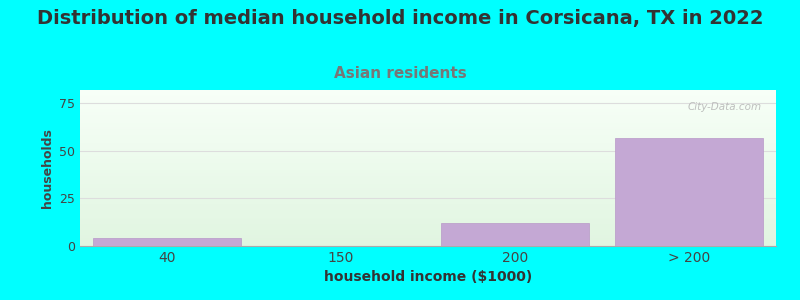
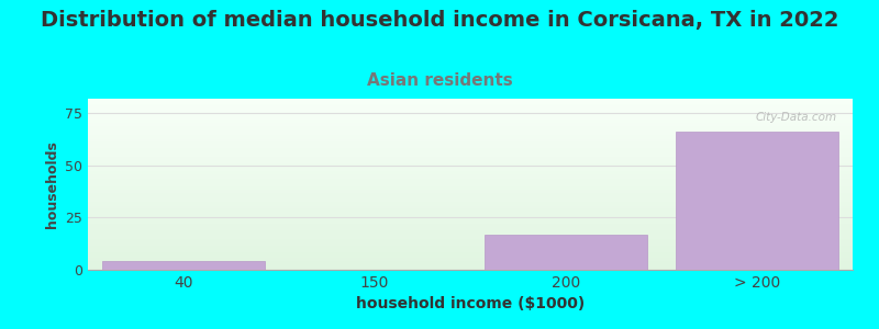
200: 12 -> 17
> 200: 57 -> 66
